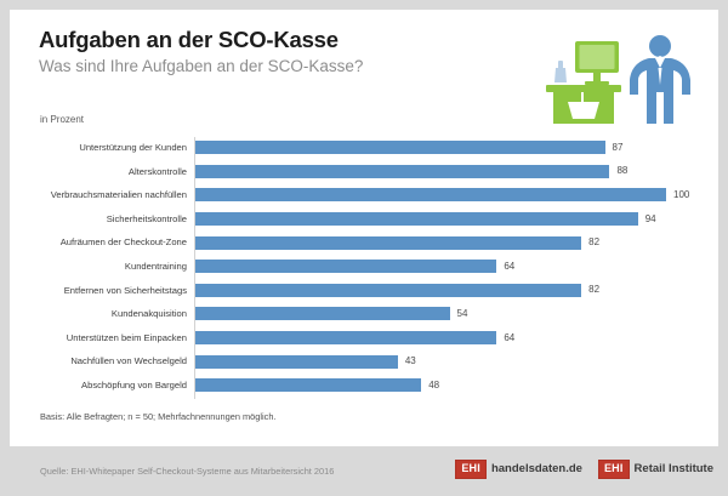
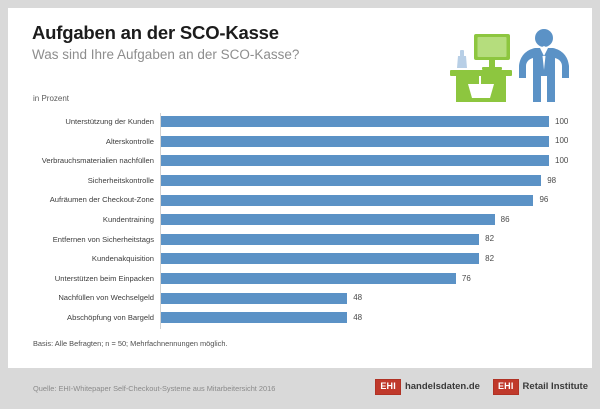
Unterstützung der Kunden: 87 -> 100
Alterskontrolle: 88 -> 100
Sicherheitskontrolle: 94 -> 98
Aufräumen der Checkout-Zone: 82 -> 96
Kundentraining: 64 -> 86
Kundenakquisition: 54 -> 82
Unterstützen beim Einpacken: 64 -> 76
Nachfüllen von Wechselgeld: 43 -> 48
